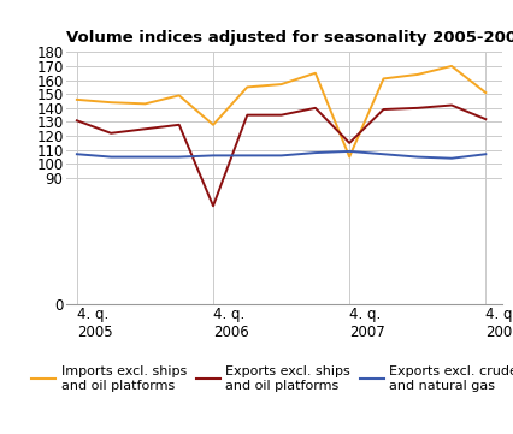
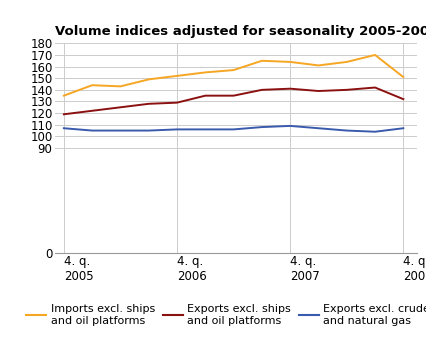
Imports excl. ships and oil platforms/4. q. 2005: 146 -> 135
Exports excl. ships and oil platforms/4. q. 2005: 131 -> 119
Imports excl. ships and oil platforms/4. q. 2006: 128 -> 152
Exports excl. ships and oil platforms/4. q. 2006: 70 -> 129
Imports excl. ships and oil platforms/4. q. 2007: 105 -> 164
Exports excl. ships and oil platforms/4. q. 2007: 115 -> 141
